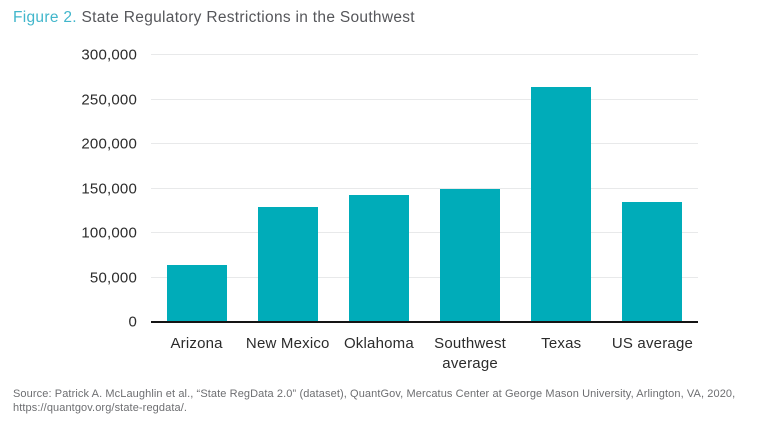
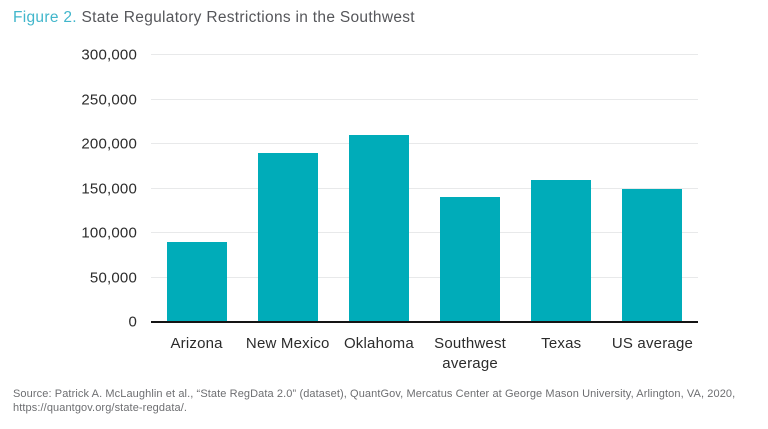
Arizona: 60000 -> 90000
New Mexico: 130000 -> 190000
Oklahoma: 140000 -> 210000
Southwest average: 150000 -> 140000
Texas: 260000 -> 160000
US average: 140000 -> 150000
